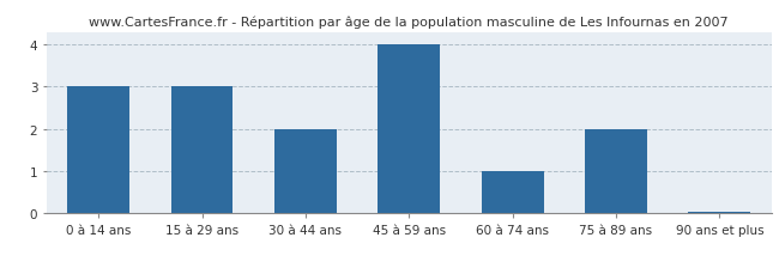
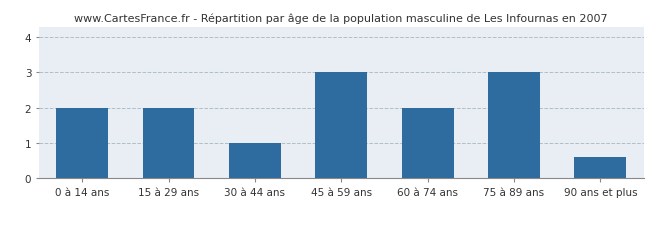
0 à 14 ans: 3.00 -> 2.00
15 à 29 ans: 3.00 -> 2.00
30 à 44 ans: 2.00 -> 1.00
45 à 59 ans: 4.00 -> 3.00
60 à 74 ans: 1.00 -> 2.00
75 à 89 ans: 2.00 -> 3.00
90 ans et plus: 0.04 -> 0.60
